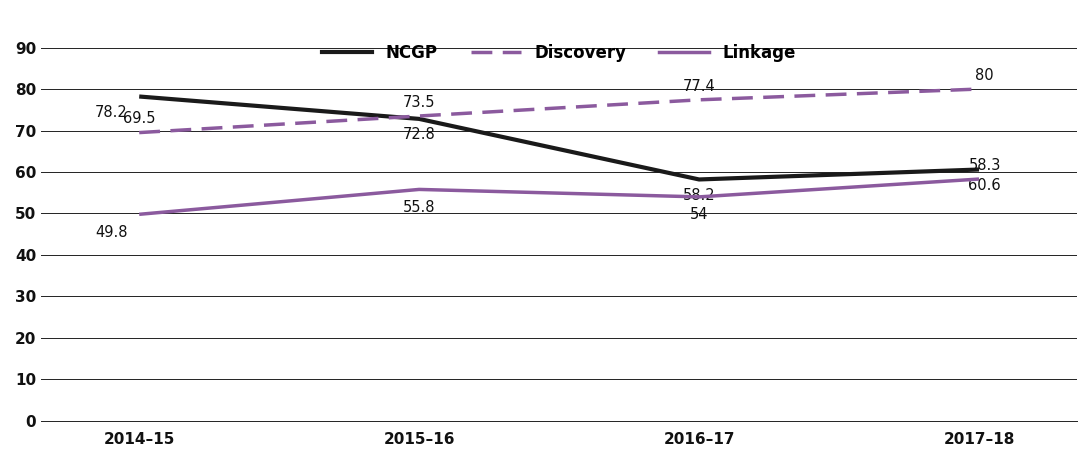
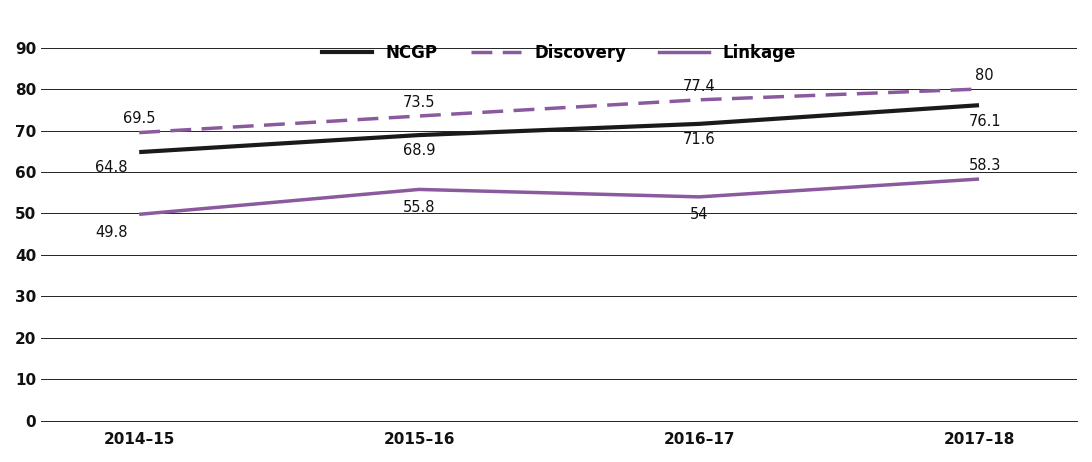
NCGP/2014–15: 78.2 -> 64.8
NCGP/2015–16: 72.8 -> 68.9
NCGP/2016–17: 58.2 -> 71.6
NCGP/2017–18: 60.6 -> 76.1
